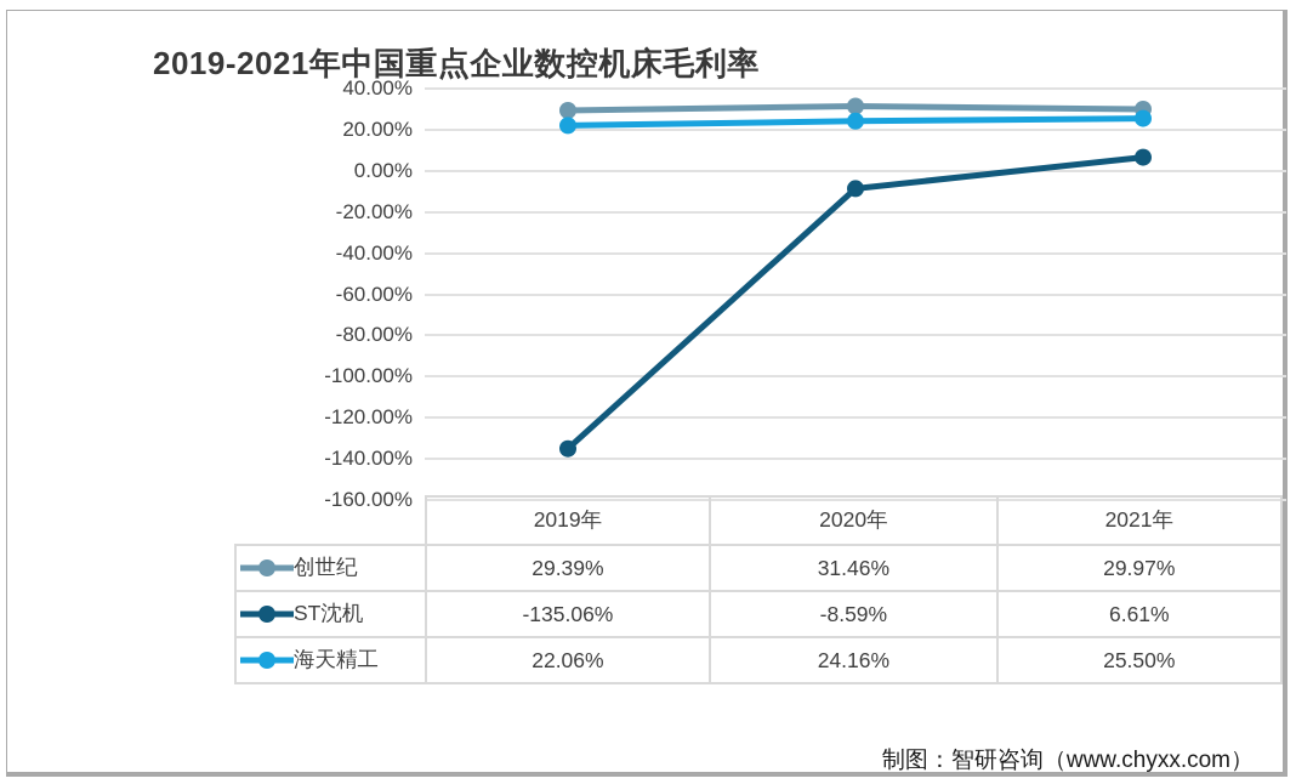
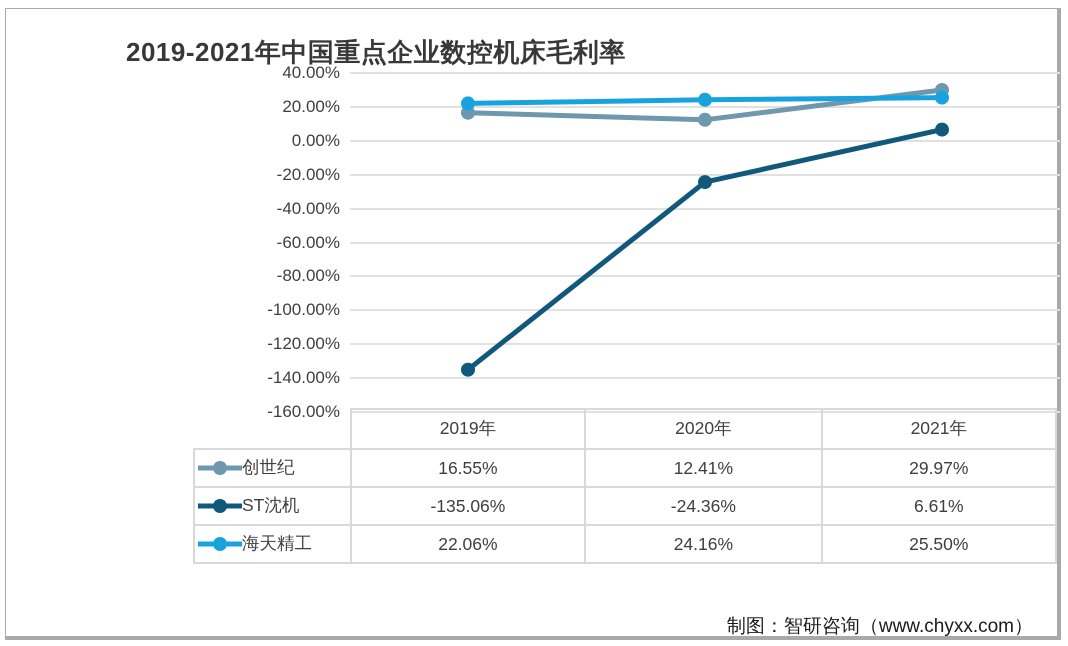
创世纪/2019年: 29.39% -> 16.55%
创世纪/2020年: 31.46% -> 12.41%
ST沈机/2020年: -8.59% -> -24.36%
